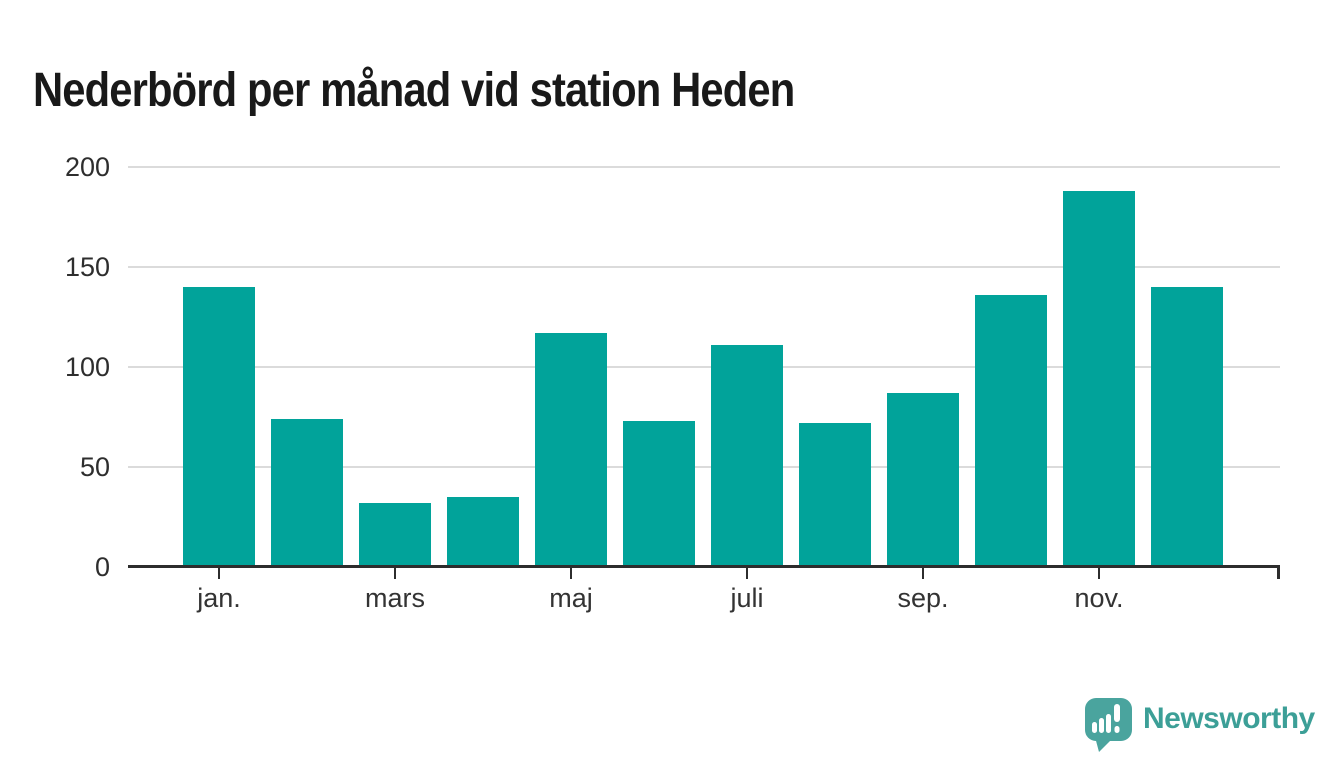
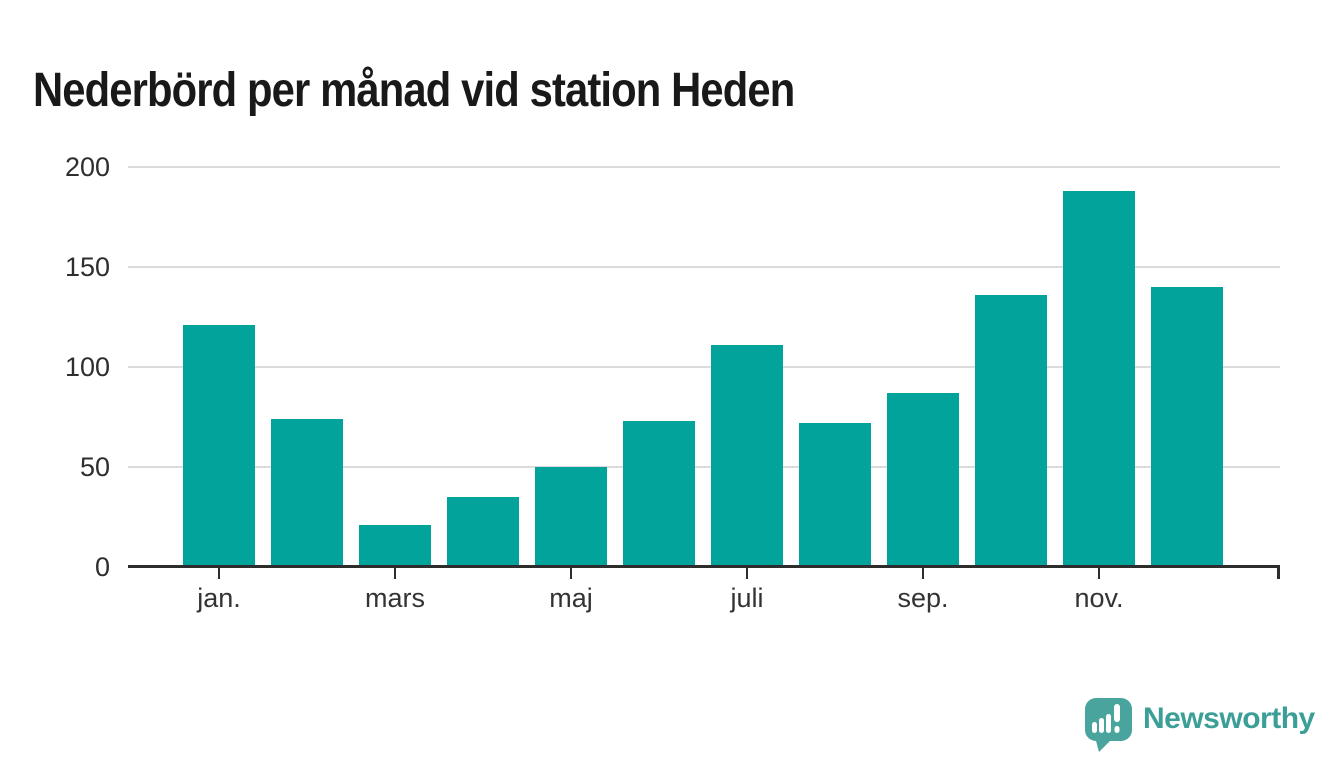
jan.: 140 -> 121
mars: 32 -> 21
maj: 117 -> 50
